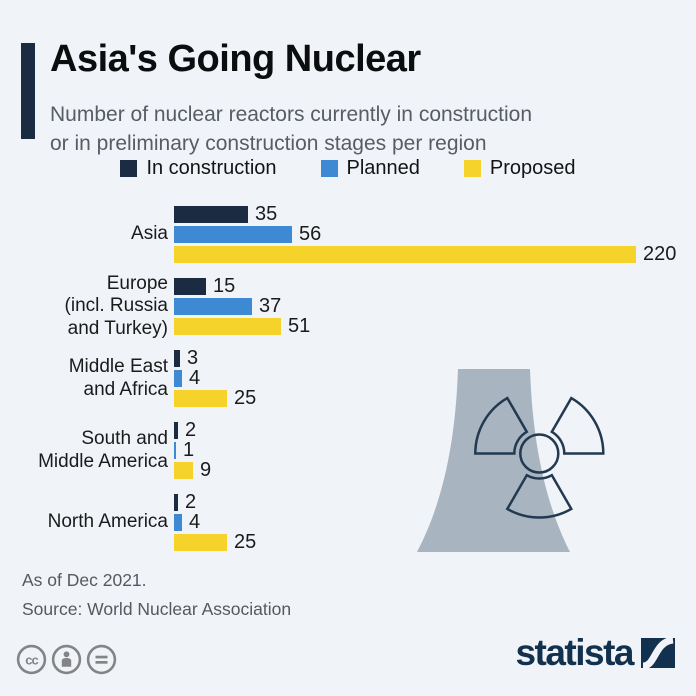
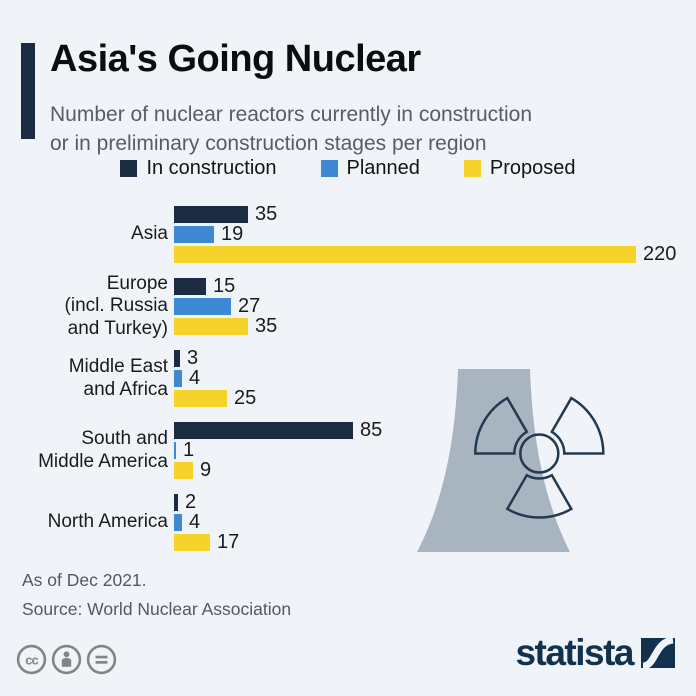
Planned/Asia: 56 -> 19
Planned/Europe (incl. Russia and Turkey): 37 -> 27
Proposed/Europe (incl. Russia and Turkey): 51 -> 35
In construction/South and Middle America: 2 -> 85
Proposed/North America: 25 -> 17
